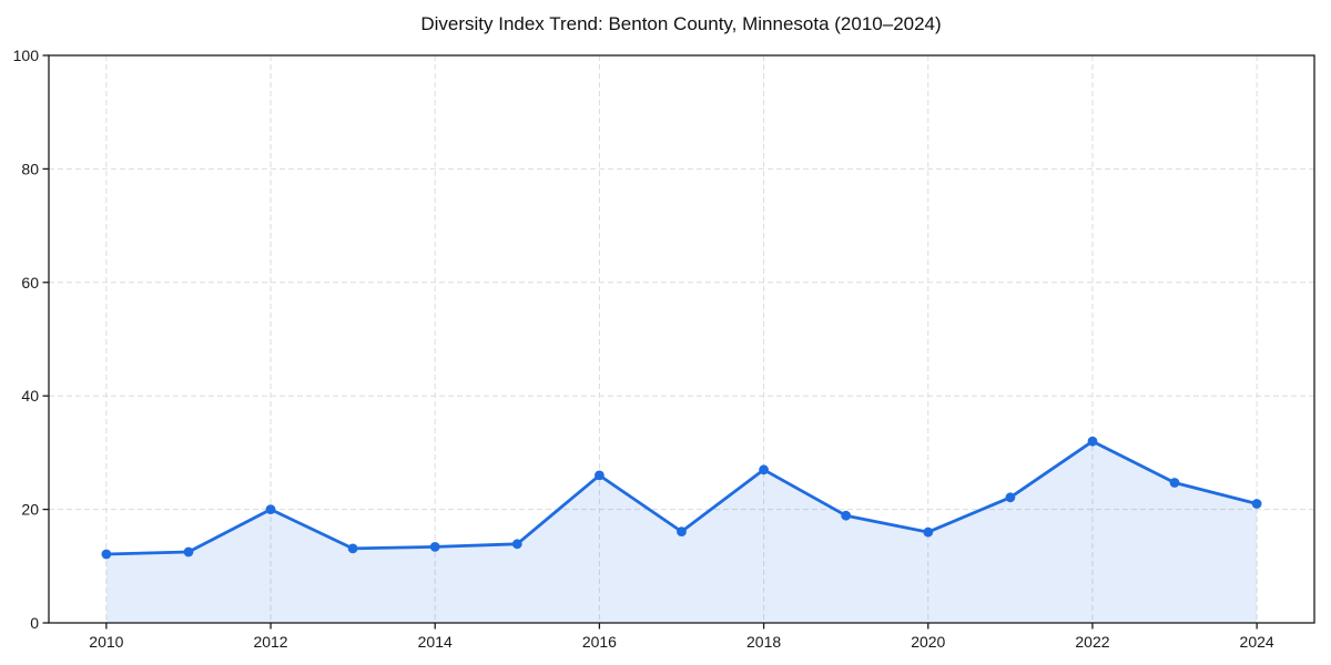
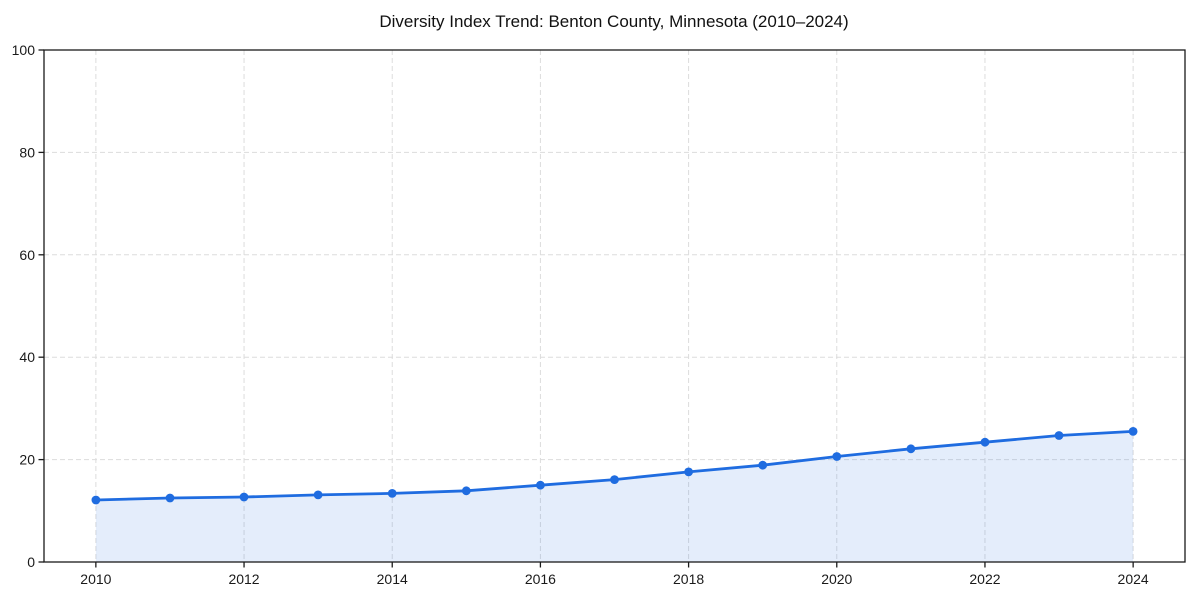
2012: 20 -> 13
2016: 26 -> 15
2018: 27 -> 18
2020: 16 -> 21
2022: 32 -> 23
2024: 21 -> 26
